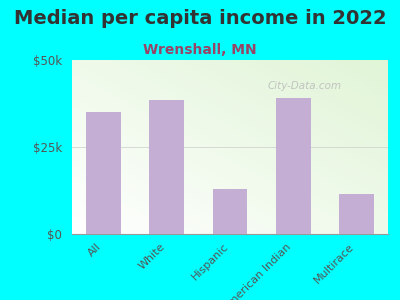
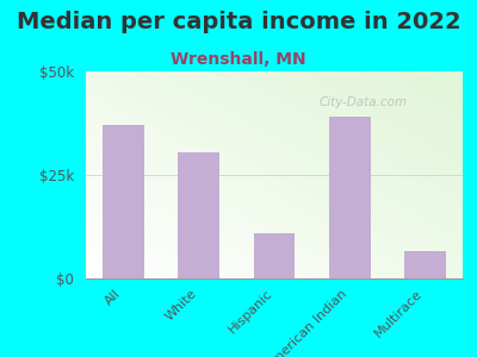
All: $35.0k -> $37.0k
White: $38.5k -> $30.5k
Hispanic: $13.0k -> $11.0k
Multirace: $11.5k -> $6.5k
